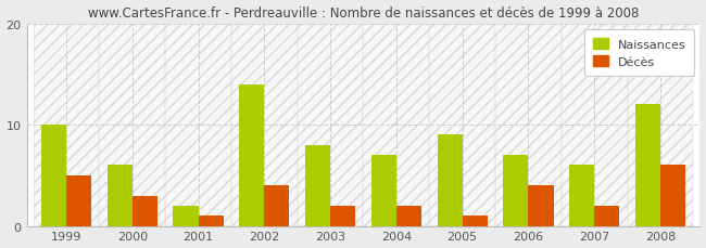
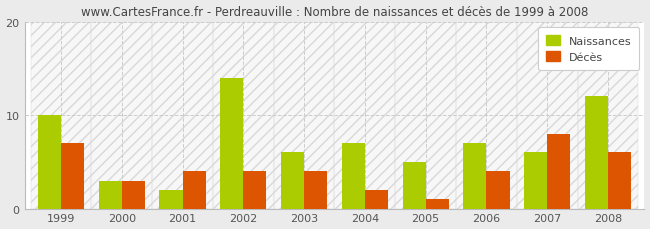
Décès/1999: 5 -> 7
Naissances/2000: 6 -> 3
Décès/2001: 1 -> 4
Naissances/2003: 8 -> 6
Décès/2003: 2 -> 4
Naissances/2005: 9 -> 5
Décès/2007: 2 -> 8
